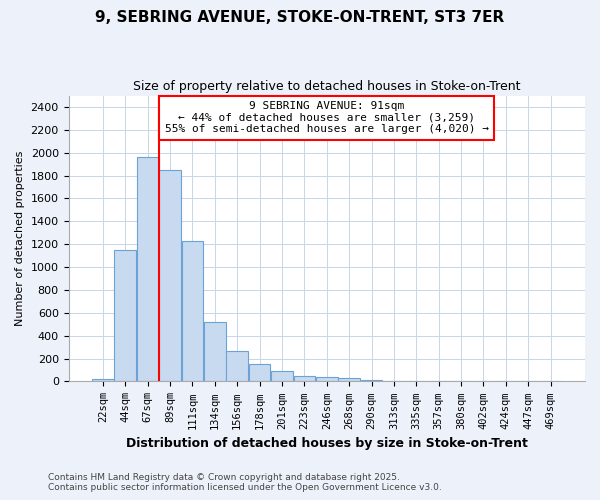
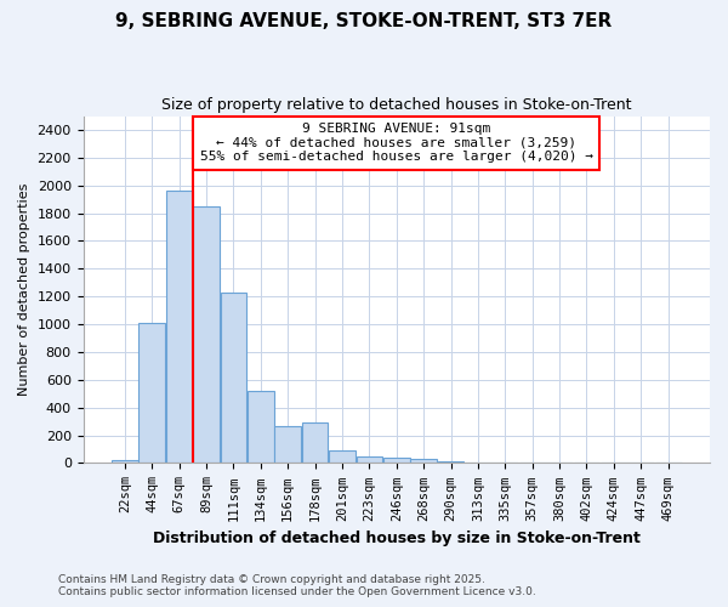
44sqm: 1150 -> 1010
178sqm: 150 -> 290
